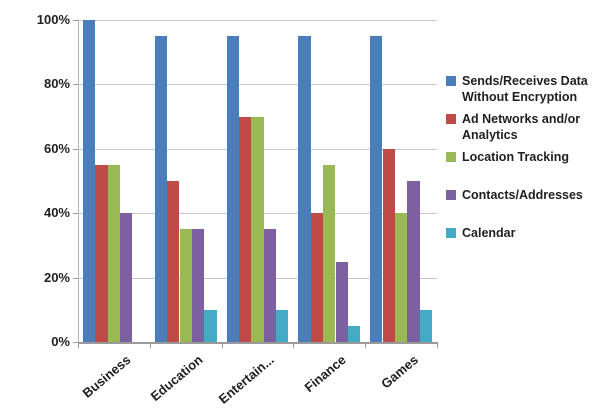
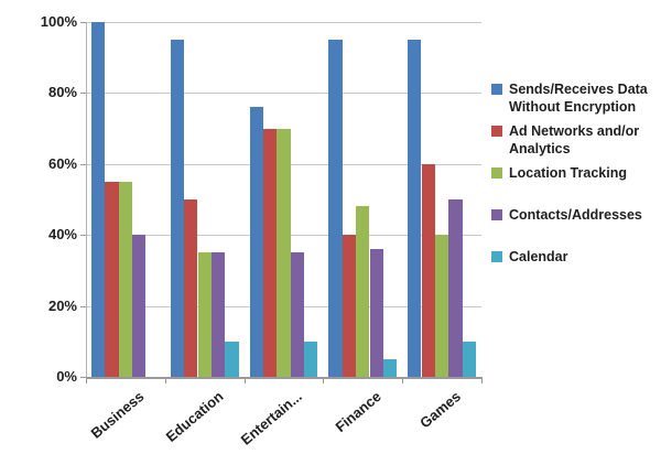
Sends/Receives Data Without Encryption/Entertain...: 95% -> 76%
Location Tracking/Finance: 55% -> 48%
Contacts/Addresses/Finance: 25% -> 36%
